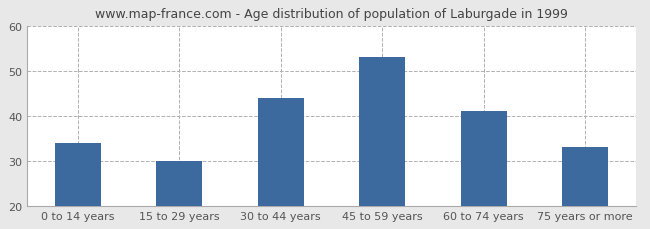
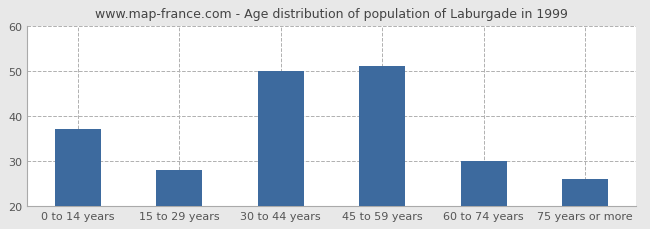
0 to 14 years: 34 -> 37
15 to 29 years: 30 -> 28
30 to 44 years: 44 -> 50
45 to 59 years: 53 -> 51
60 to 74 years: 41 -> 30
75 years or more: 33 -> 26
